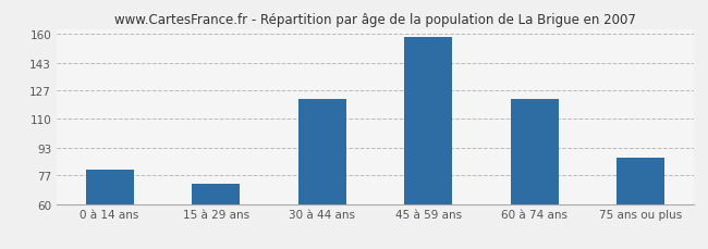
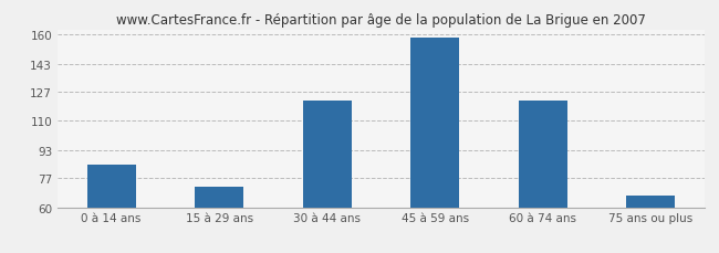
0 à 14 ans: 80 -> 85
75 ans ou plus: 87 -> 67
